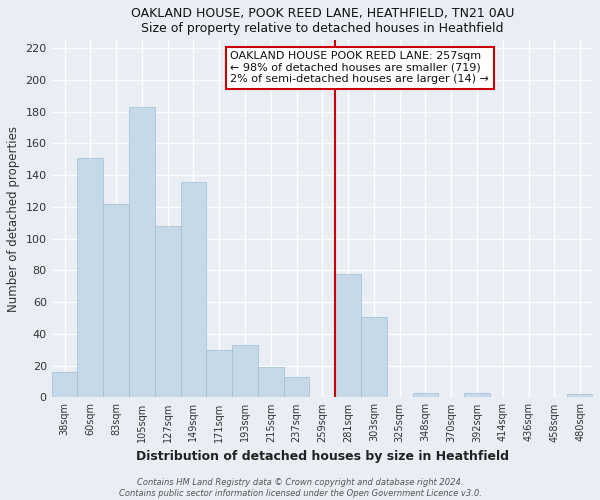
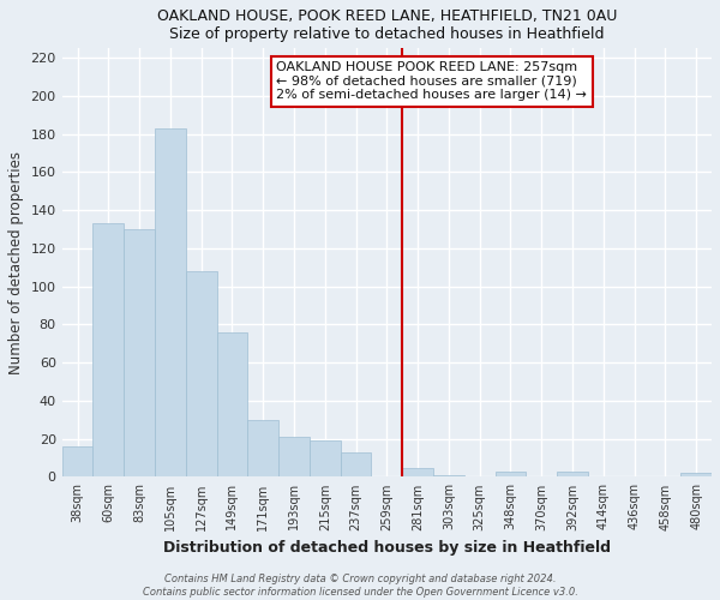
60sqm: 151 -> 133
83sqm: 122 -> 130
149sqm: 136 -> 76
193sqm: 33 -> 21
281sqm: 78 -> 5
303sqm: 51 -> 1
